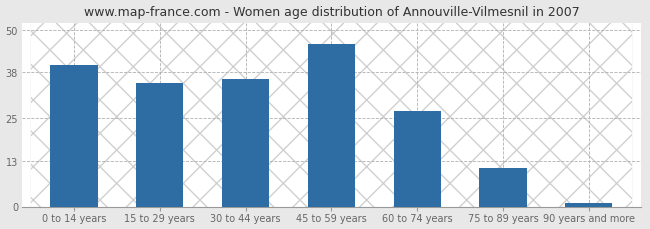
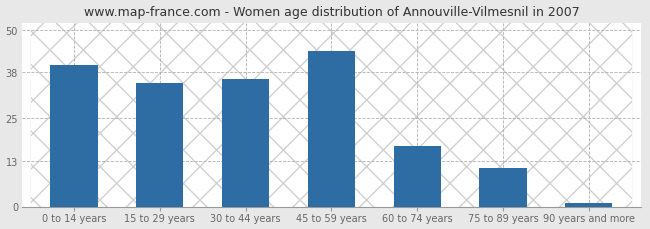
45 to 59 years: 46 -> 44
60 to 74 years: 27 -> 17
